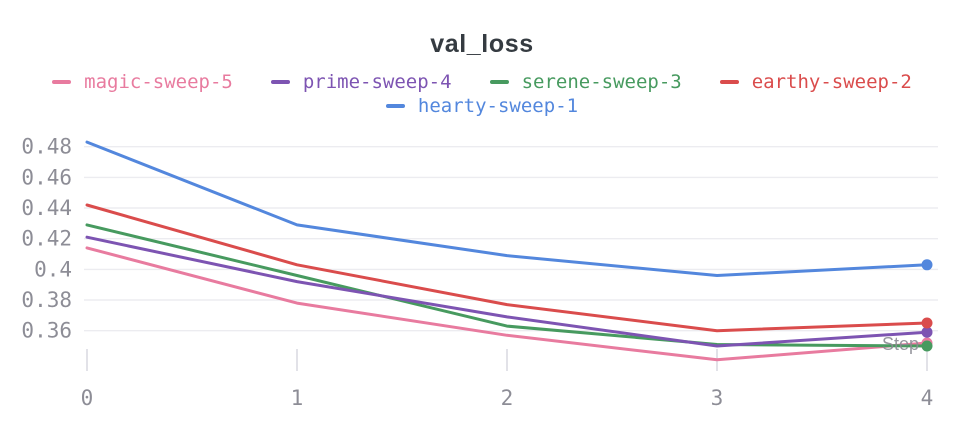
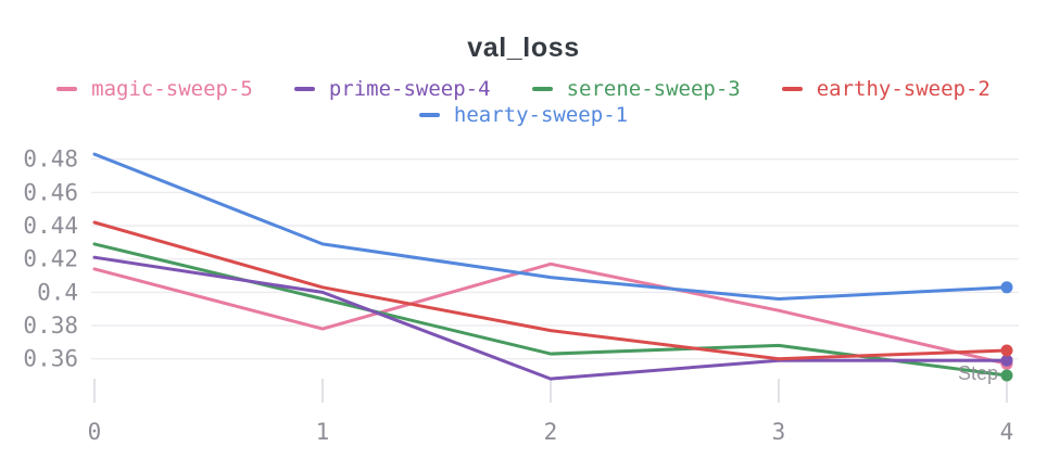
prime-sweep-4/1: 0.392 -> 0.400
magic-sweep-5/2: 0.357 -> 0.417
prime-sweep-4/2: 0.369 -> 0.348
magic-sweep-5/3: 0.341 -> 0.389
prime-sweep-4/3: 0.350 -> 0.359
serene-sweep-3/3: 0.351 -> 0.368
magic-sweep-5/4: 0.352 -> 0.357
